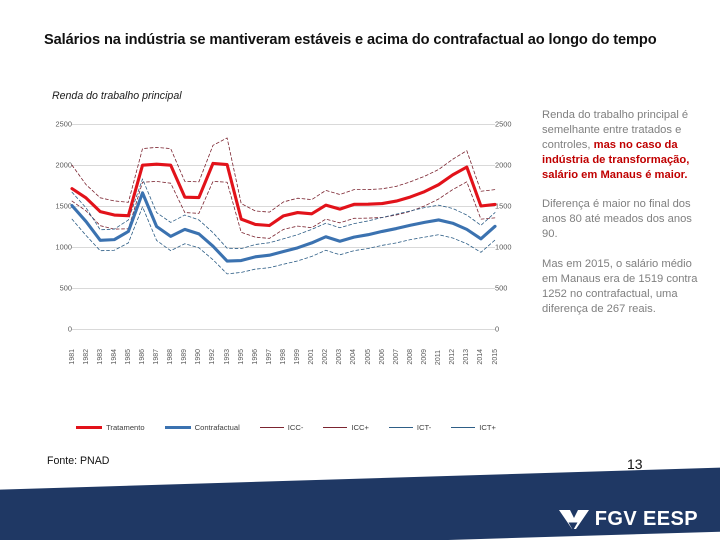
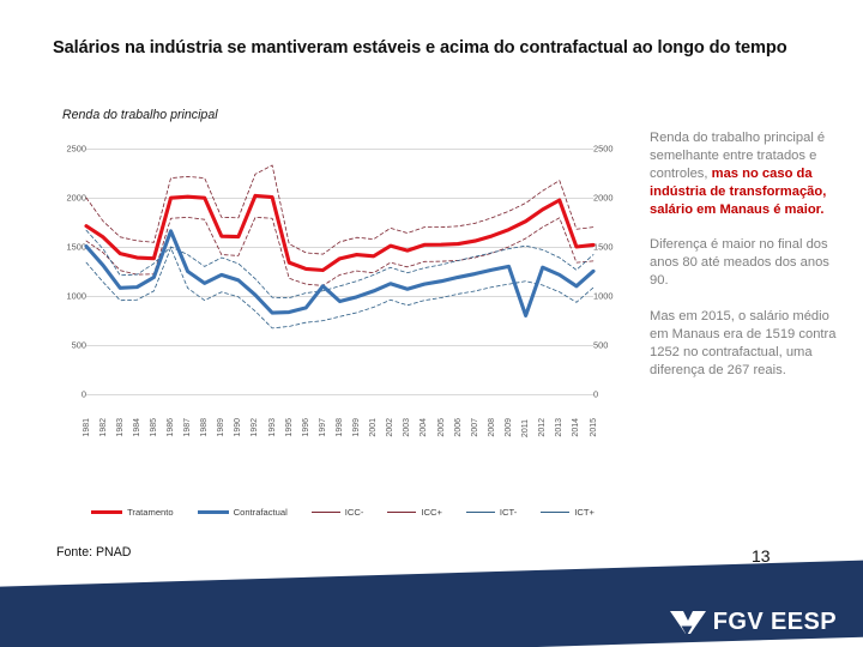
ICT+/1986: 1800 -> 1500
Contrafactual/1997: 900 -> 1100
Contrafactual/2011: 1300 -> 800
